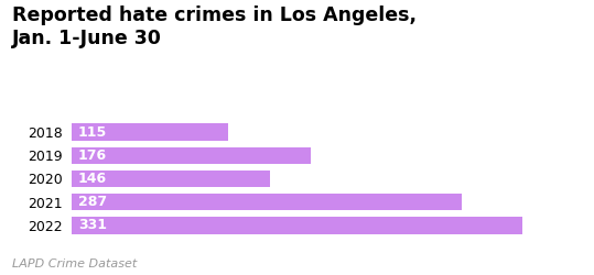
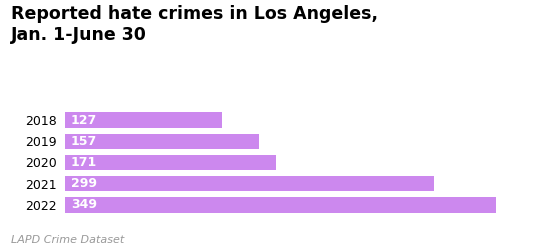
2018: 115 -> 127
2019: 176 -> 157
2020: 146 -> 171
2021: 287 -> 299
2022: 331 -> 349
